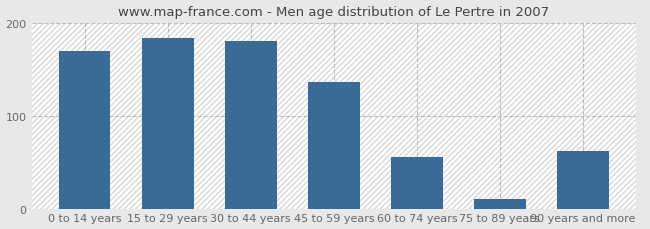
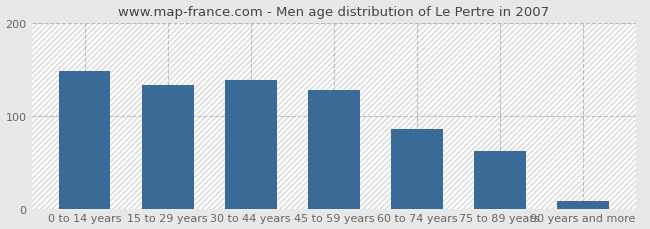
0 to 14 years: 170 -> 148
15 to 29 years: 184 -> 133
30 to 44 years: 180 -> 138
45 to 59 years: 136 -> 128
60 to 74 years: 56 -> 86
75 to 89 years: 10 -> 62
90 years and more: 62 -> 8
